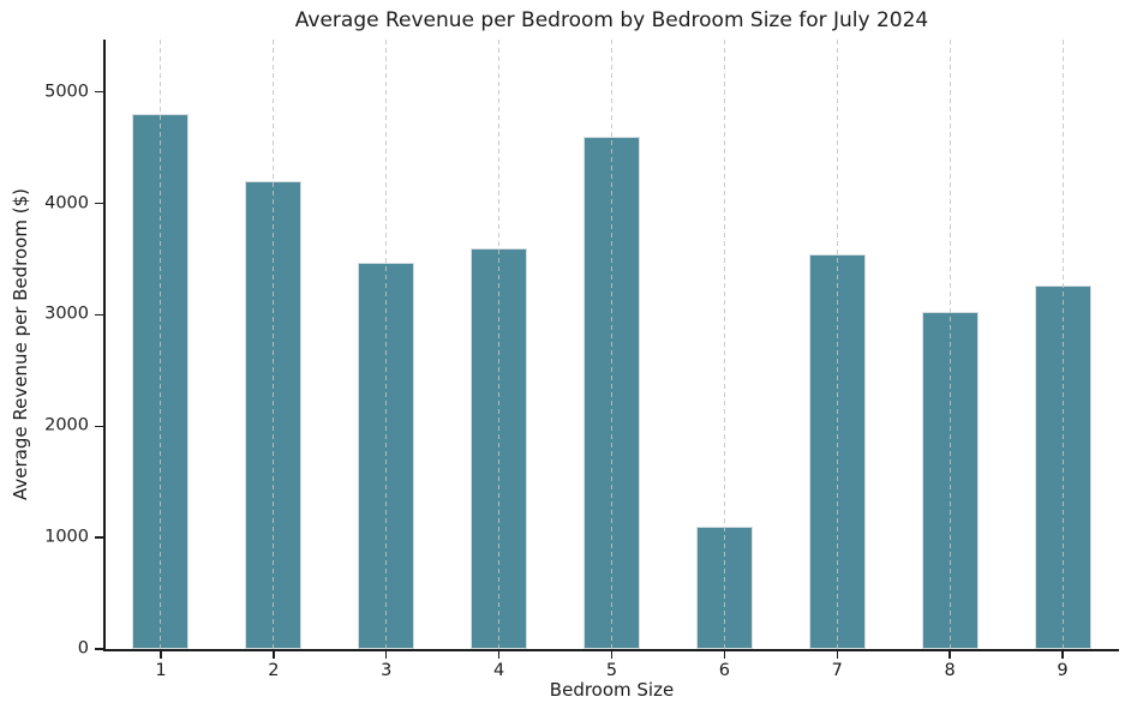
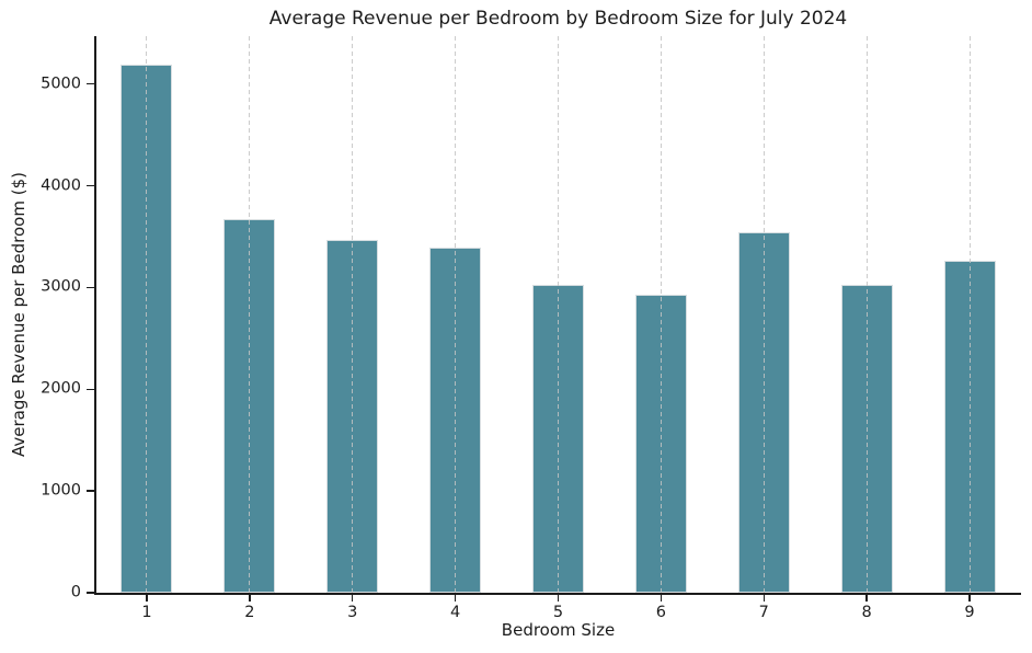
1: 4800 -> 5200
2: 4200 -> 3700
4: 3600 -> 3400
5: 4600 -> 3000
6: 1100 -> 2900
